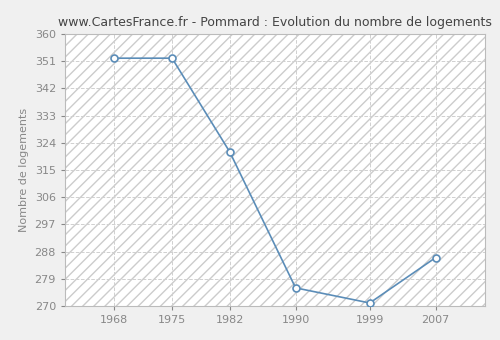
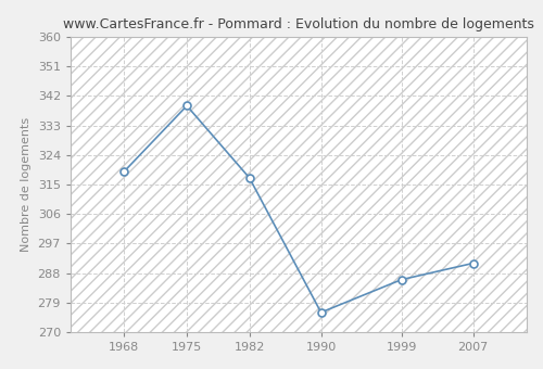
1968: 352 -> 319
1975: 352 -> 339
1982: 321 -> 317
1999: 271 -> 286
2007: 286 -> 291
